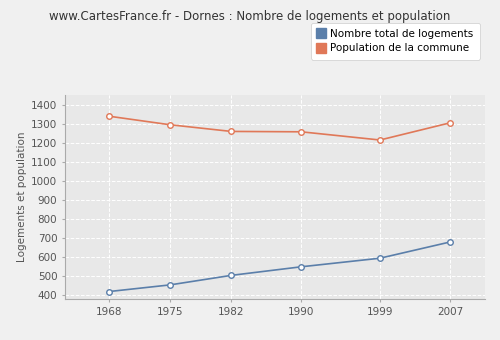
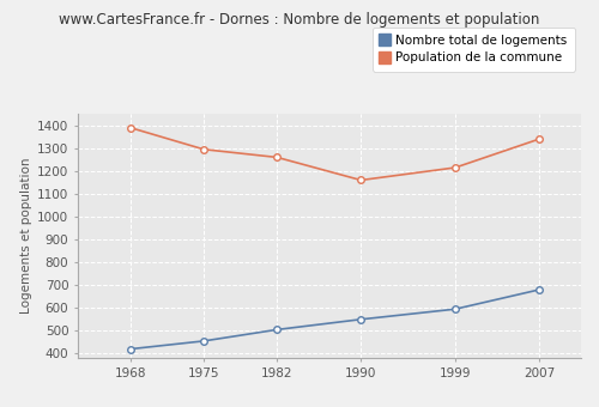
Population de la commune/1968: 1340 -> 1390
Population de la commune/1990: 1260 -> 1160
Population de la commune/2007: 1300 -> 1340
